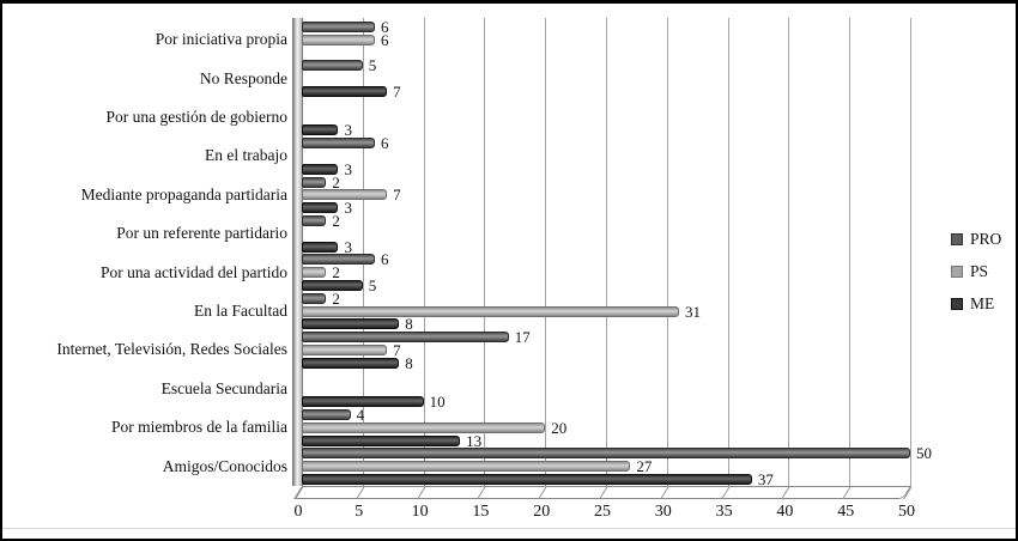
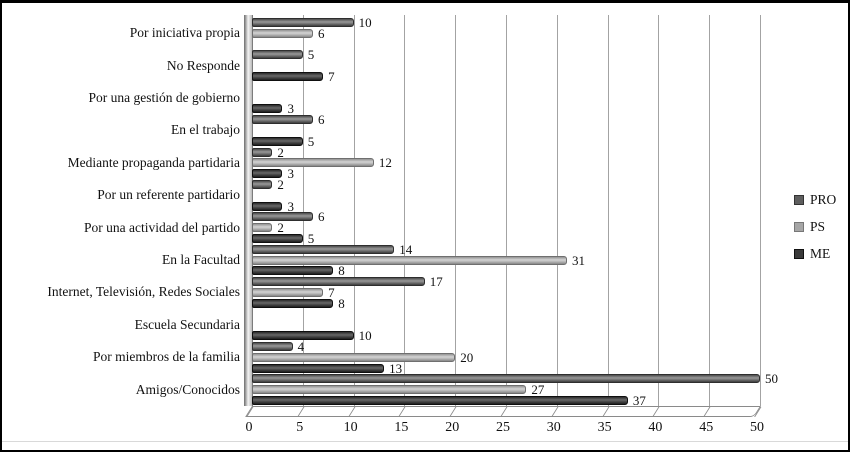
PRO/Por iniciativa propia: 6 -> 10
ME/En el trabajo: 3 -> 5
PS/Mediante propaganda partidaria: 7 -> 12
PRO/En la Facultad: 2 -> 14
